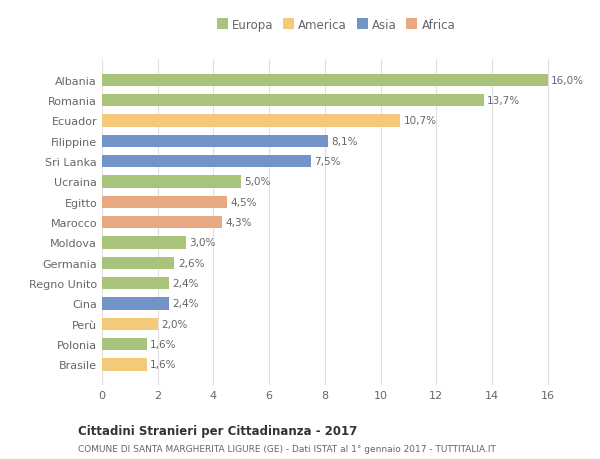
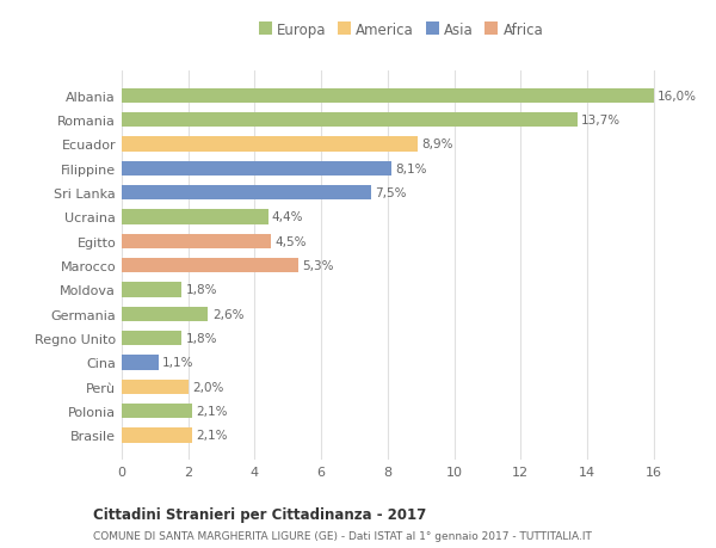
Ecuador: 10,7% -> 8,9%
Ucraina: 5,0% -> 4,4%
Marocco: 4,3% -> 5,3%
Moldova: 3,0% -> 1,8%
Regno Unito: 2,4% -> 1,8%
Cina: 2,4% -> 1,1%
Polonia: 1,6% -> 2,1%
Brasile: 1,6% -> 2,1%
